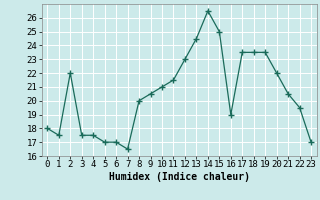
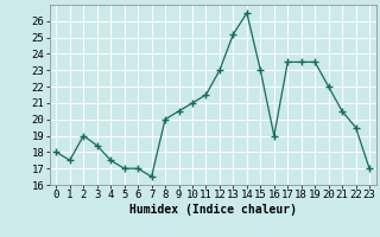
2: 22.0 -> 19.0
3: 17.5 -> 18.4
13: 24.5 -> 25.2
15: 25.0 -> 23.0
